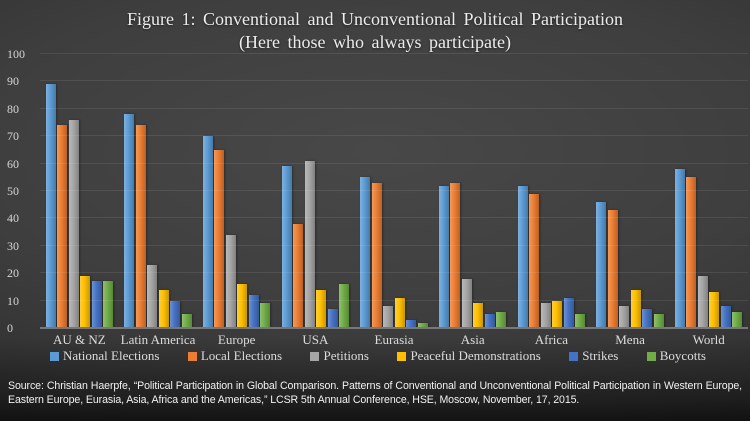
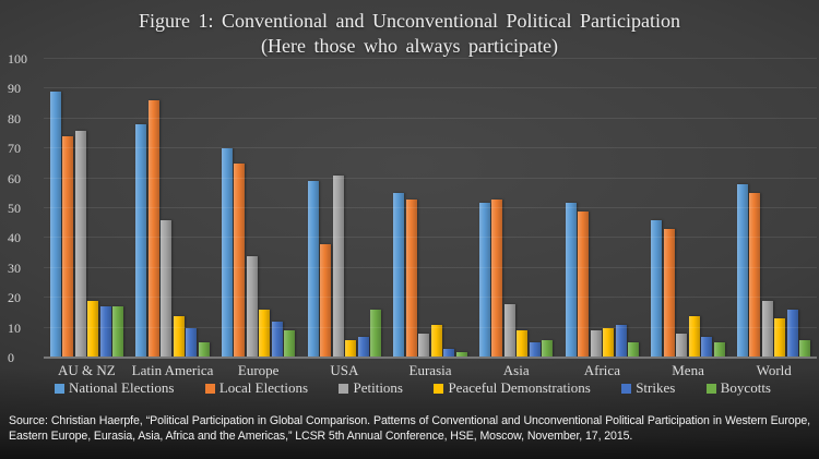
Local Elections/Latin America: 74 -> 86
Petitions/Latin America: 23 -> 46
Peaceful Demonstrations/USA: 14 -> 6
Strikes/World: 8 -> 16
